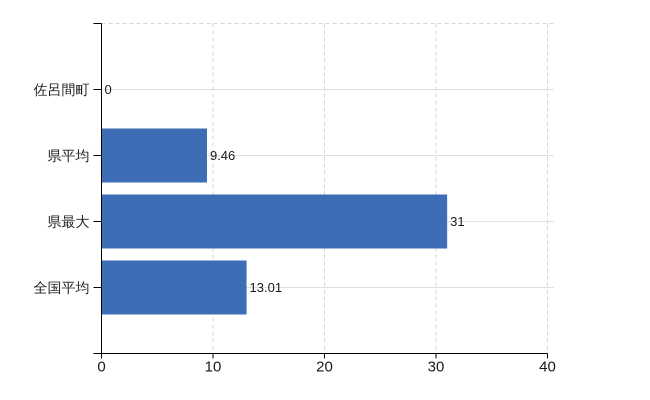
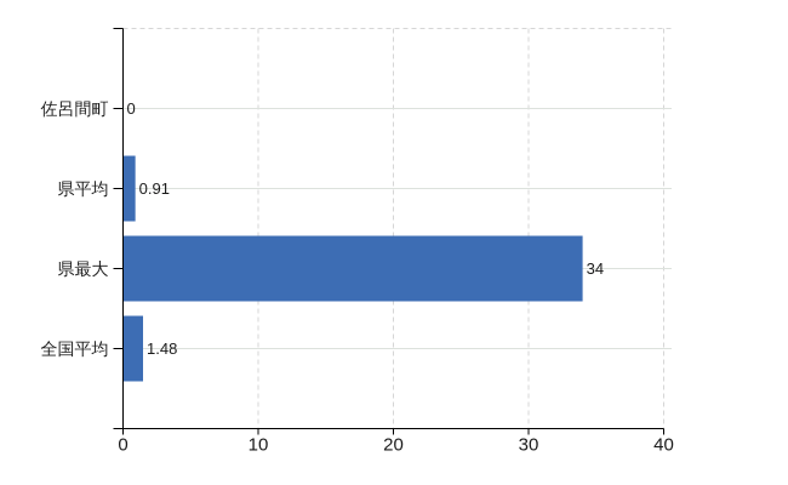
県平均: 9.46 -> 0.91
県最大: 31 -> 34
全国平均: 13.01 -> 1.48
